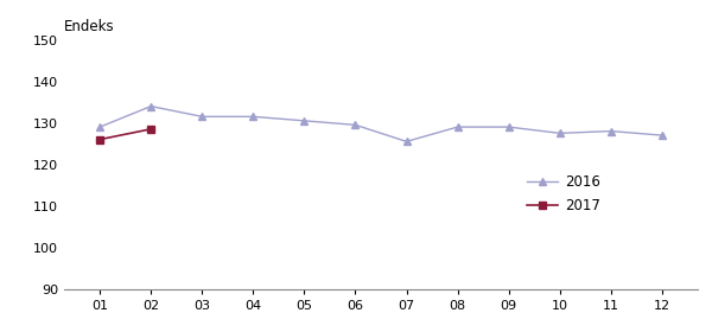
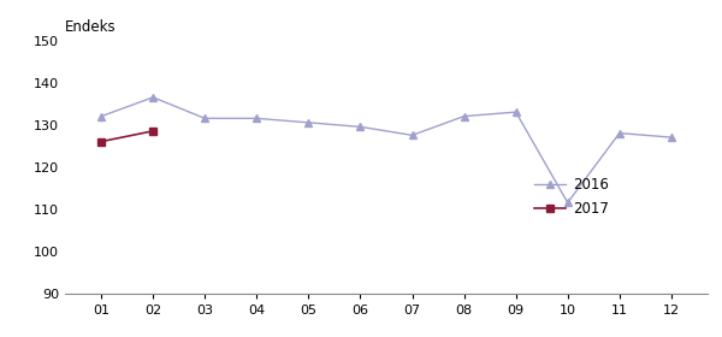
01: 129.0 -> 132.0
02: 134.0 -> 136.5
07: 125.5 -> 127.5
08: 129.0 -> 132.0
09: 129.0 -> 133.0
10: 127.5 -> 111.5
